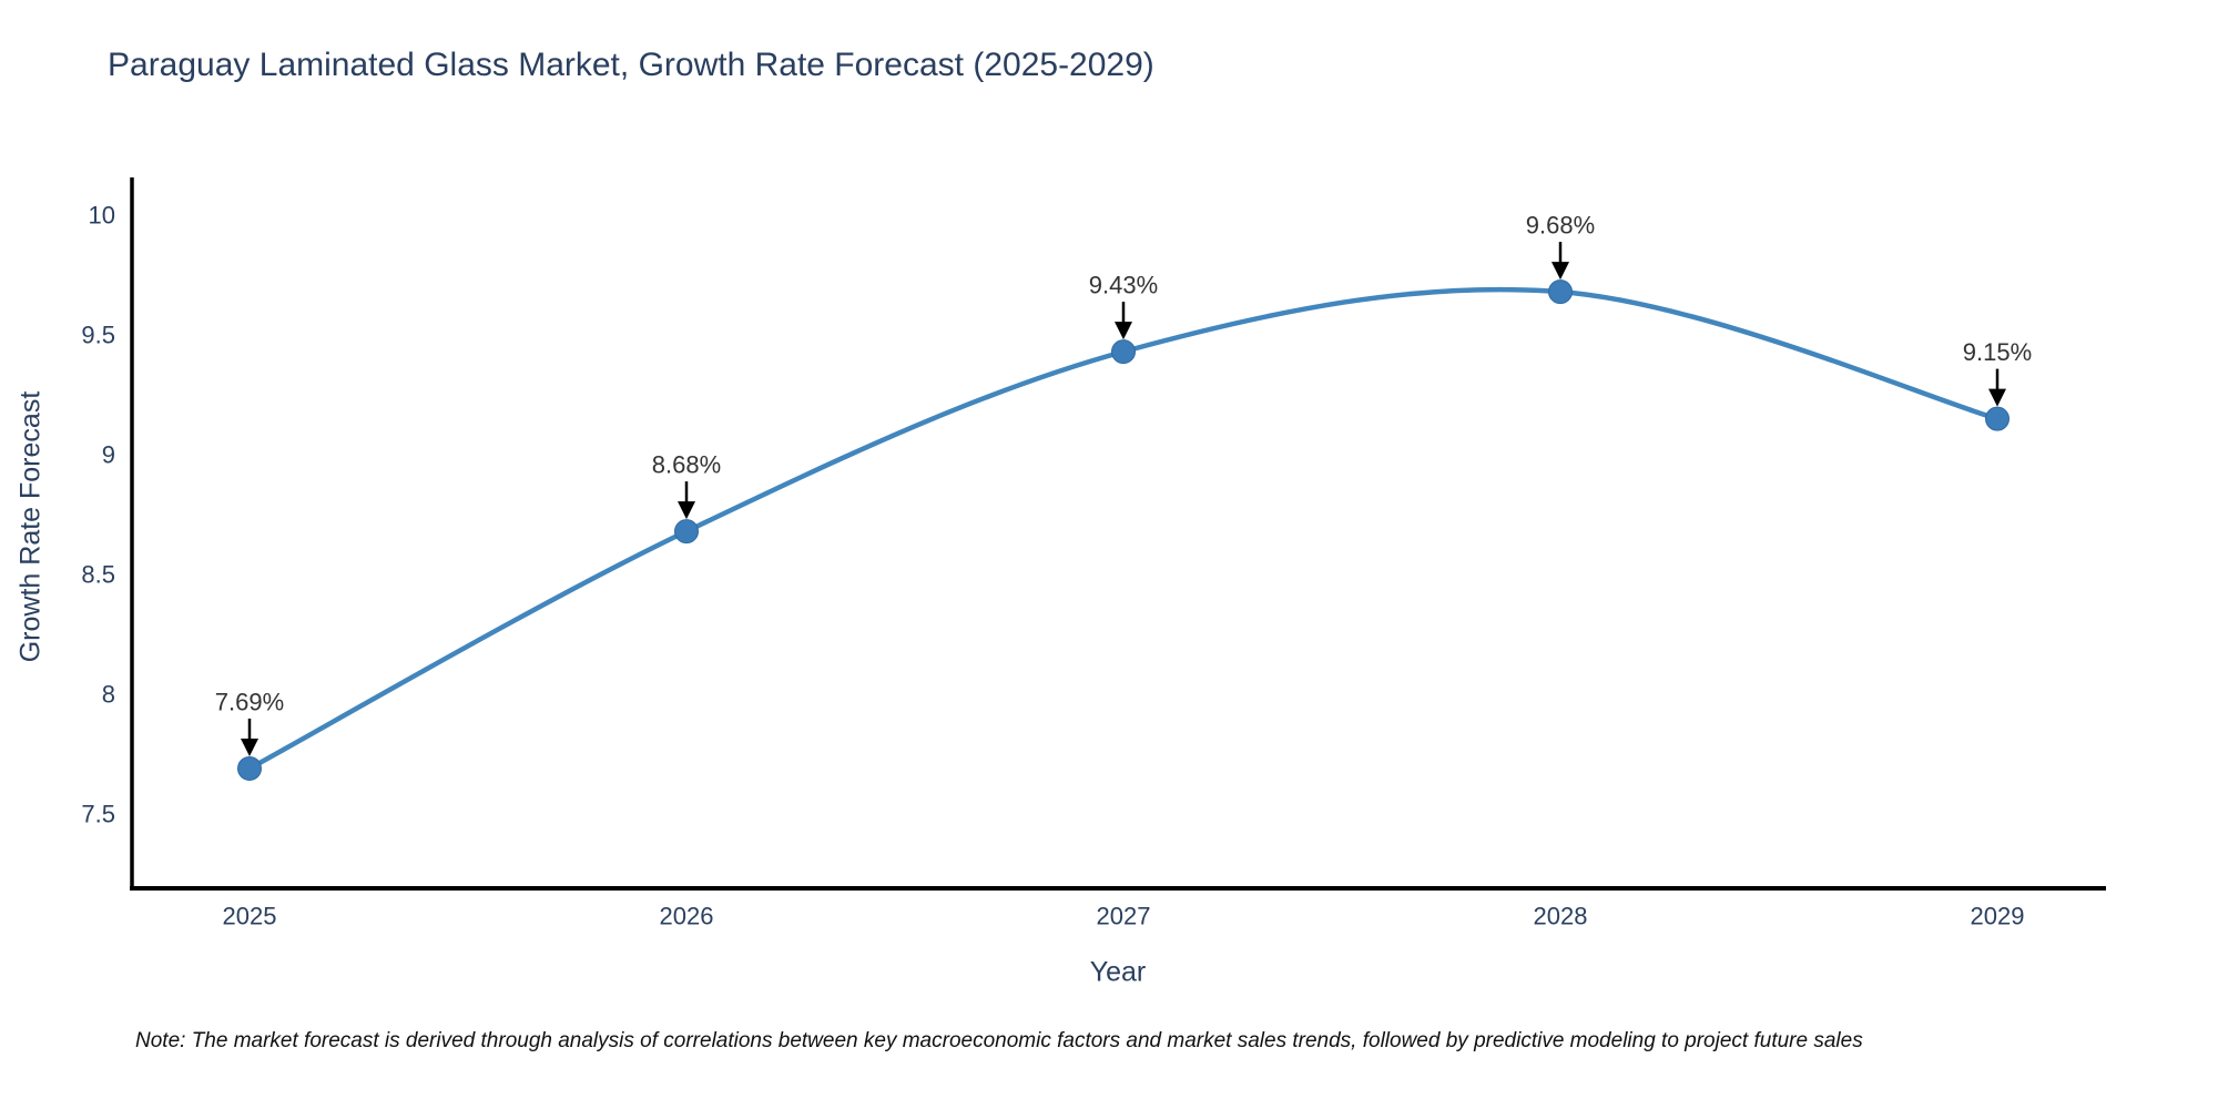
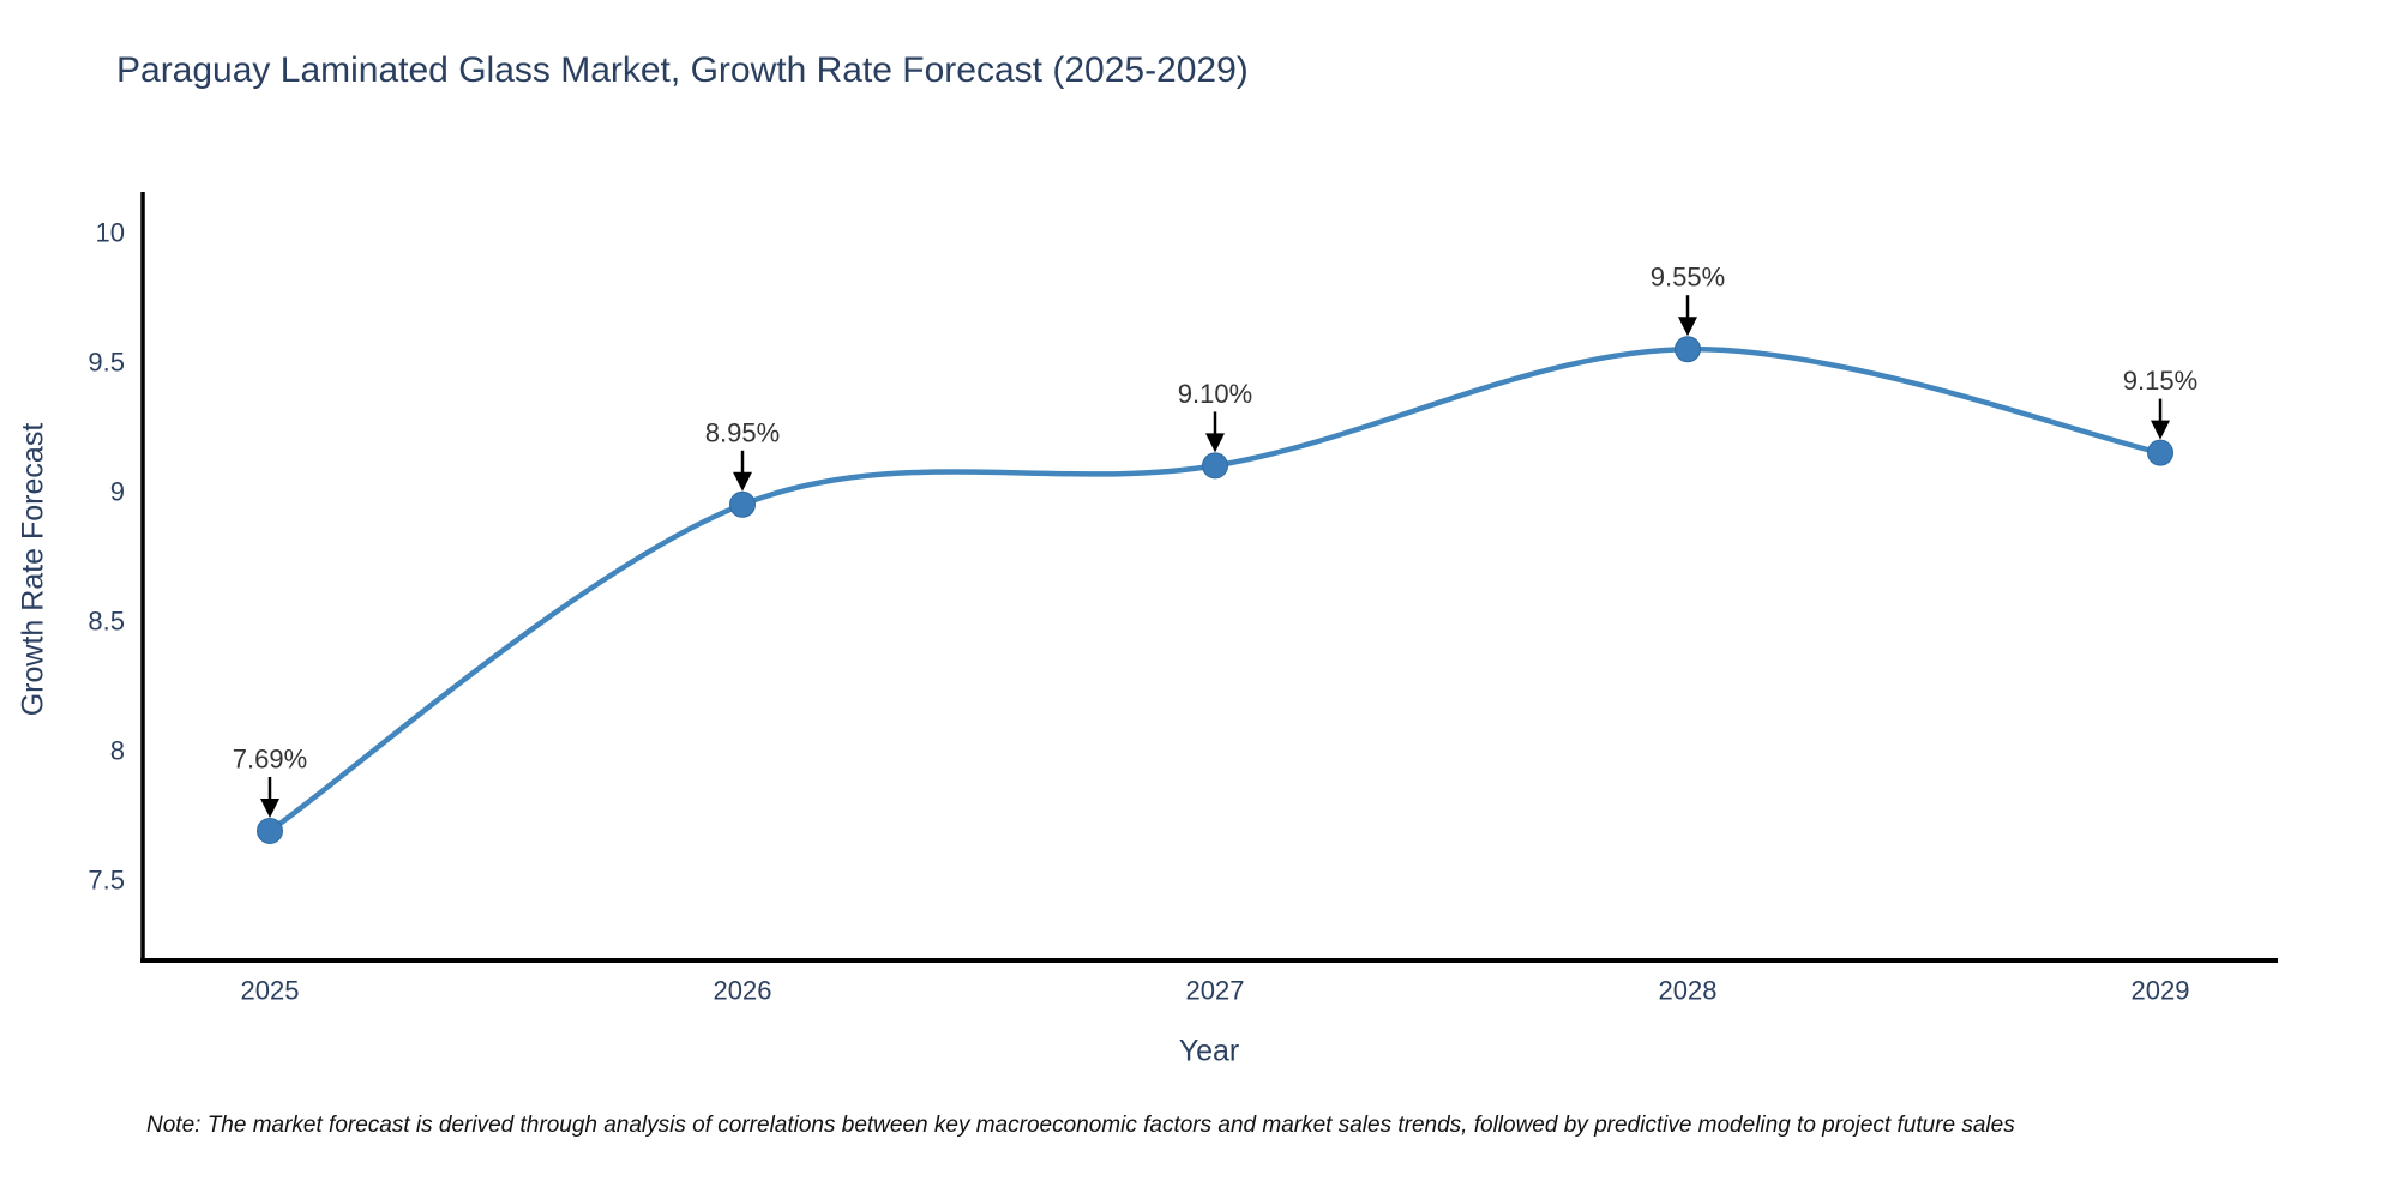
2026: 8.68% -> 8.95%
2027: 9.43% -> 9.10%
2028: 9.68% -> 9.55%
